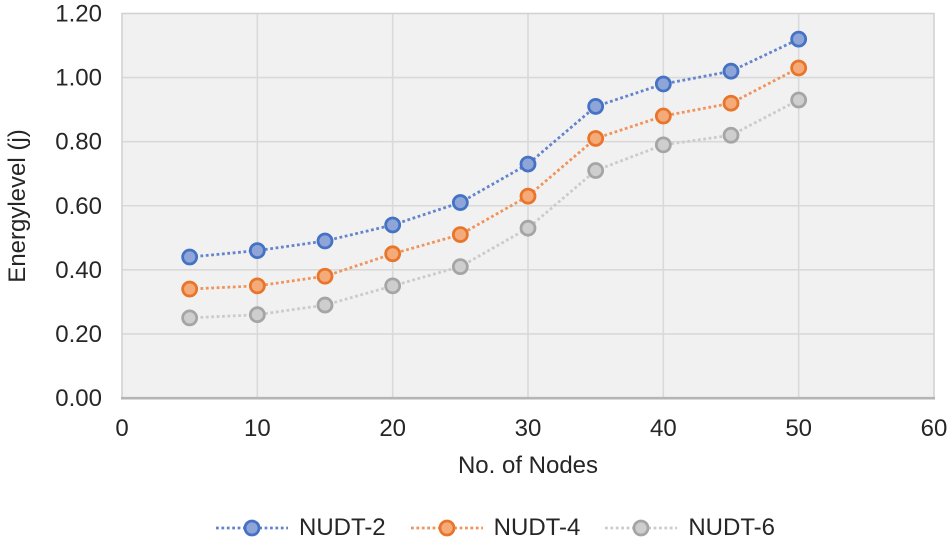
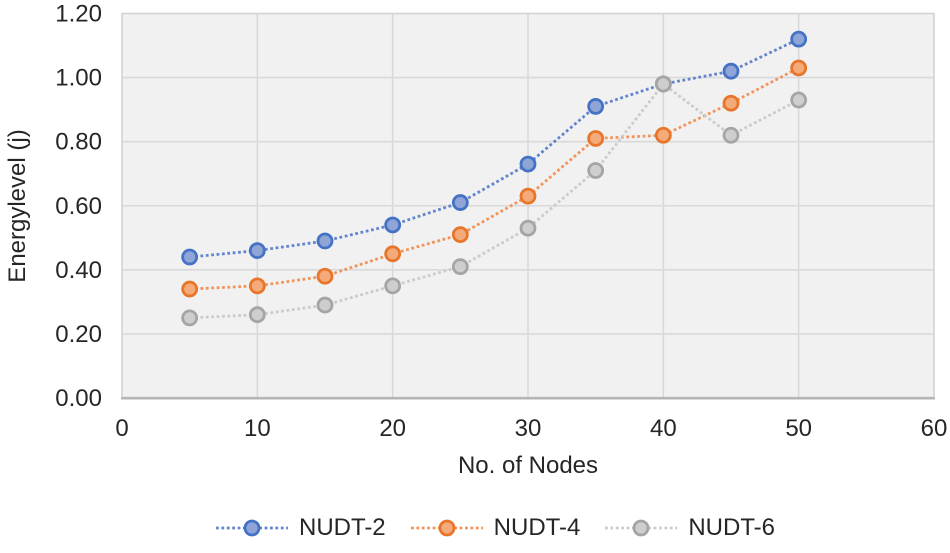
NUDT-4/40: 0.88 -> 0.82
NUDT-6/40: 0.79 -> 0.98
